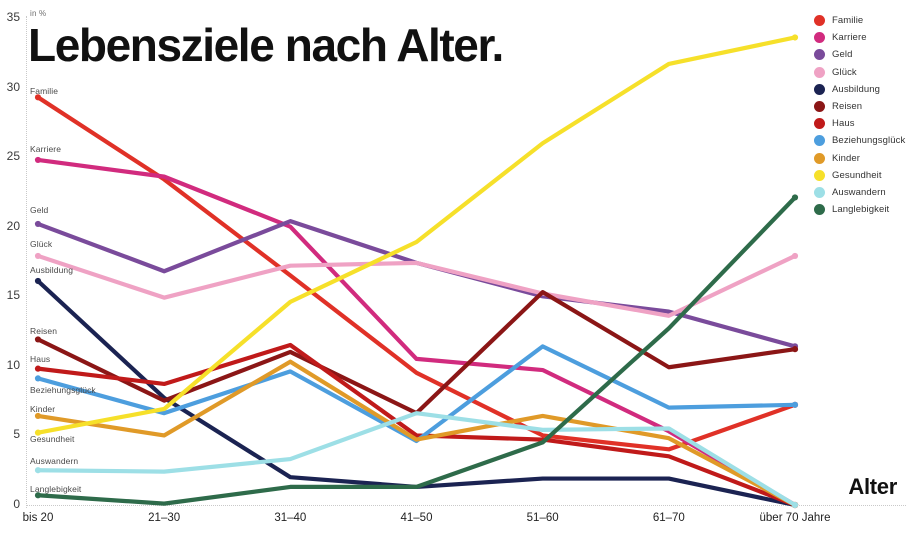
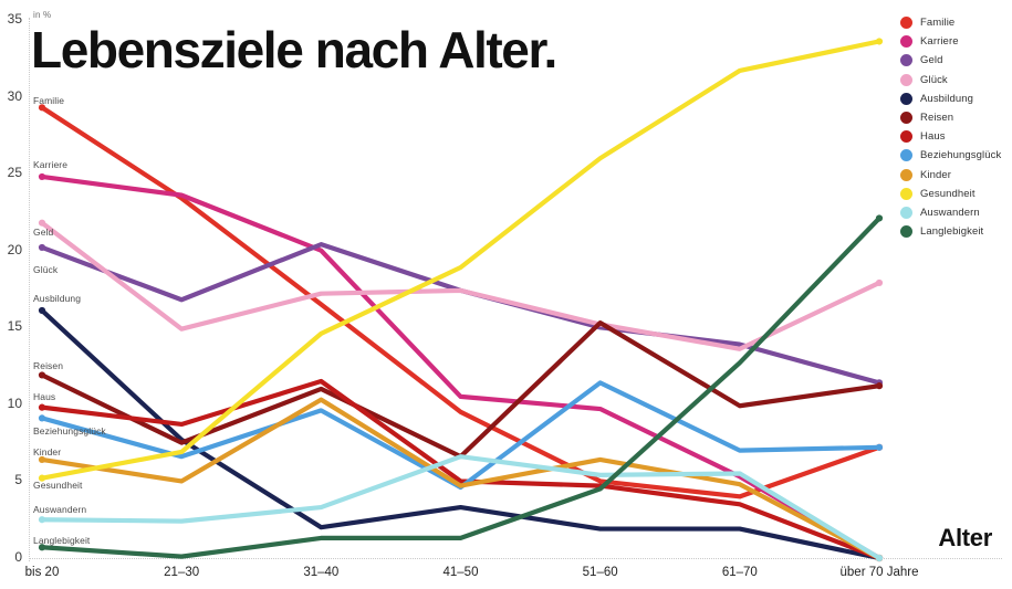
Glück/bis 20: 17.9 -> 21.8
Ausbildung/41–50: 1.3 -> 3.3
